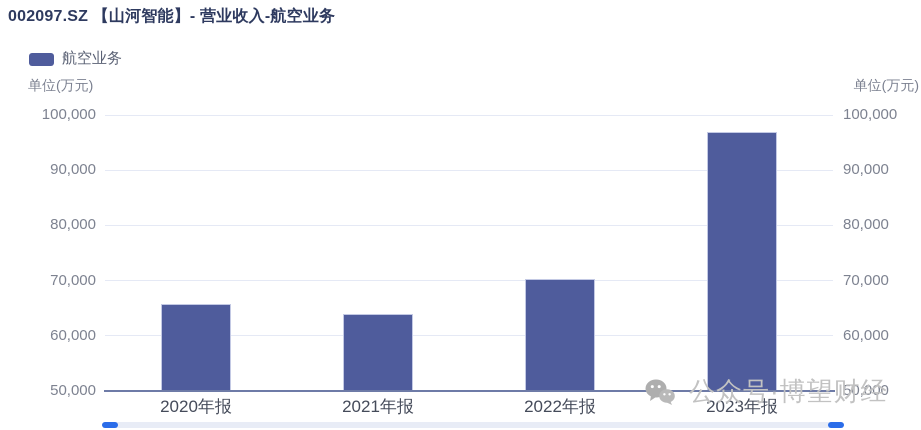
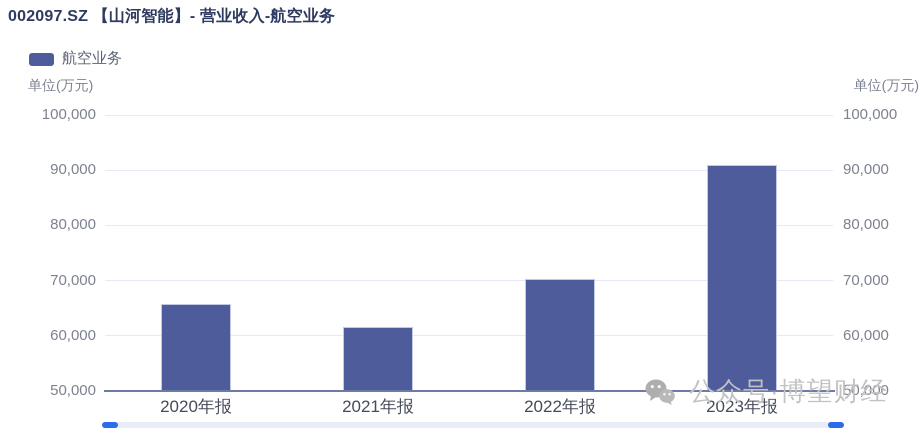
2021年报: 64000 -> 62000
2023年报: 97000 -> 91000
